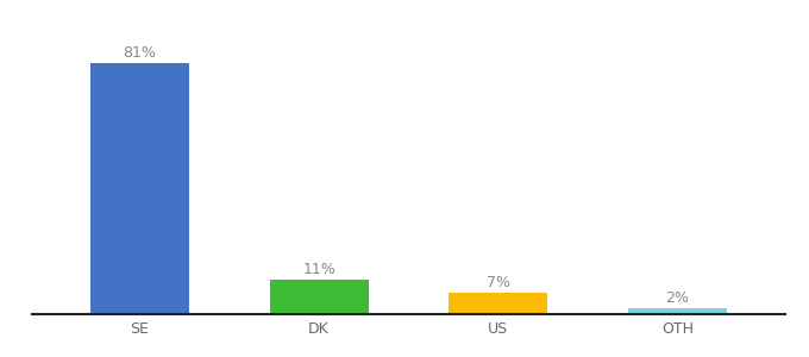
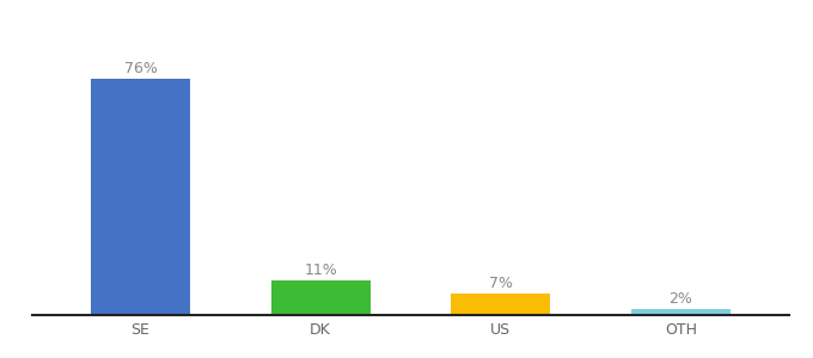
SE: 81% -> 76%
